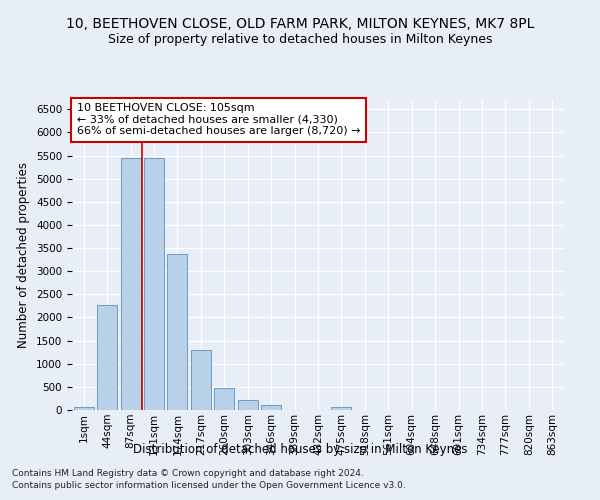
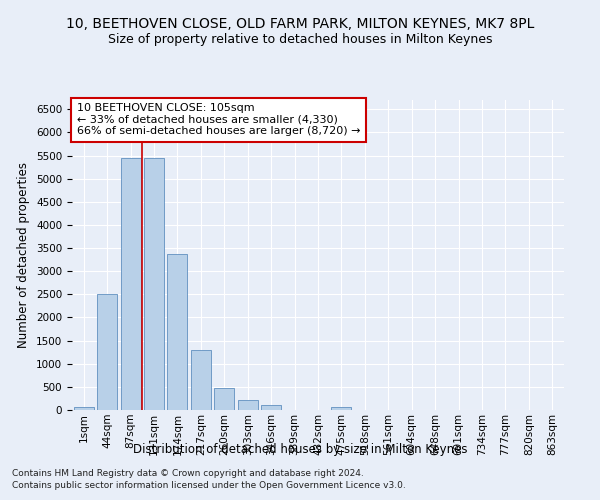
44sqm: 2280 -> 2500
